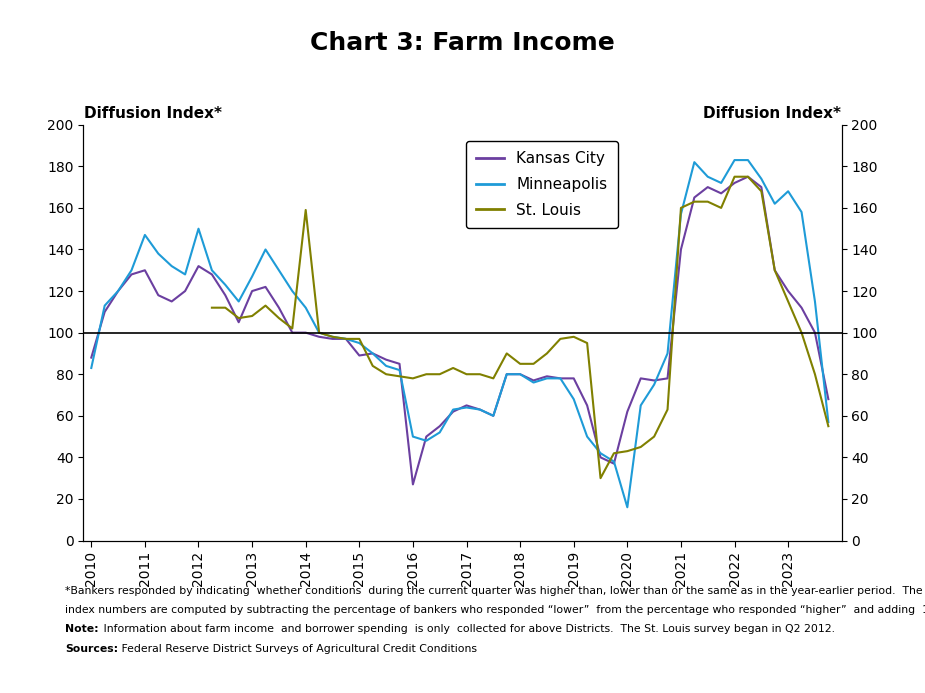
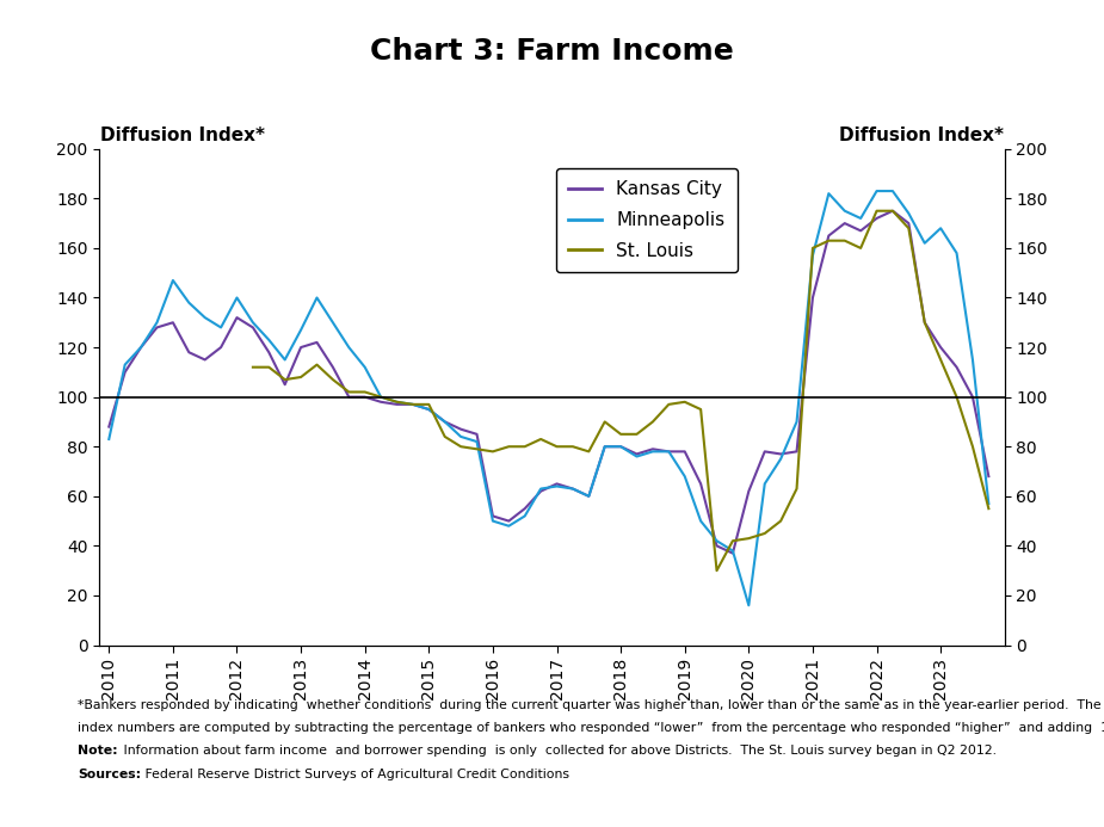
Minneapolis/2012: 150 -> 140
St. Louis/2014: 159 -> 102
Kansas City/2015: 89 -> 95
Kansas City/2016: 27 -> 52
